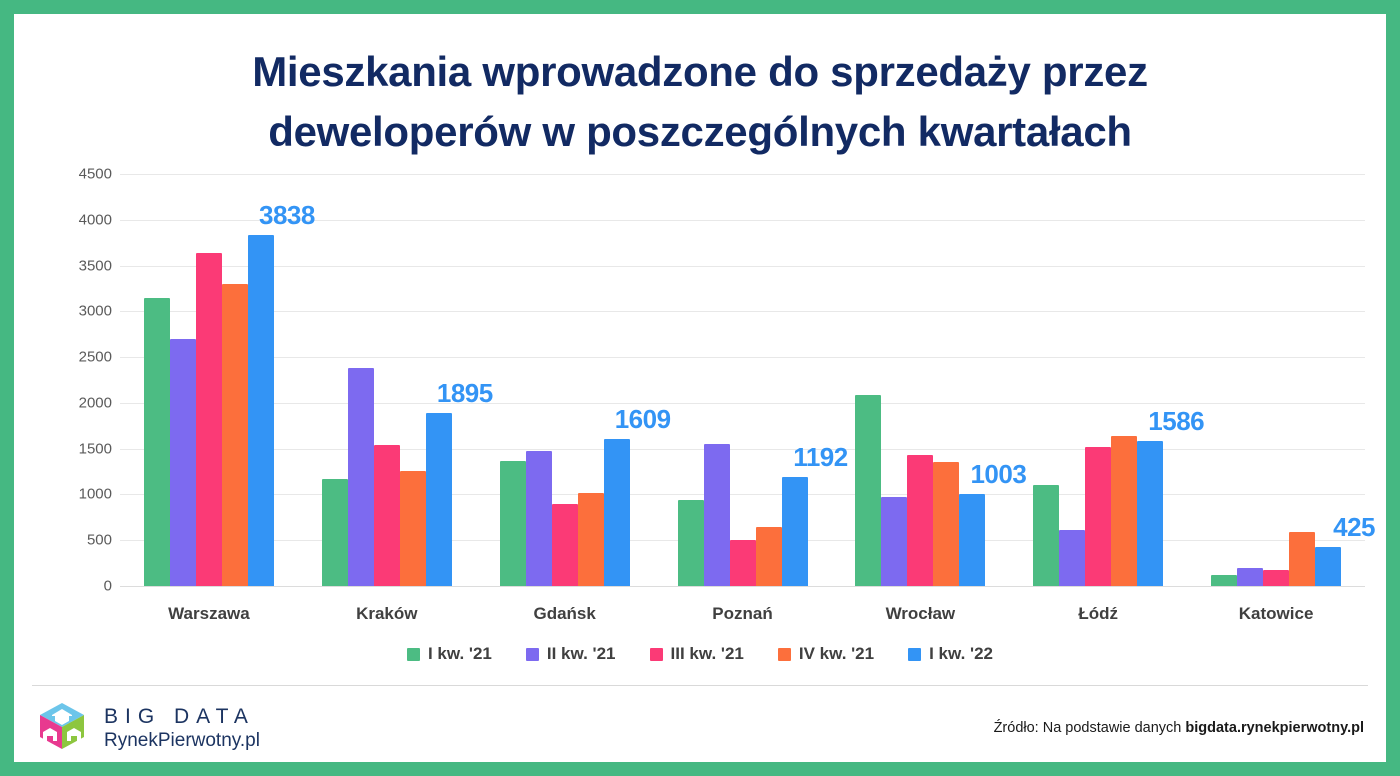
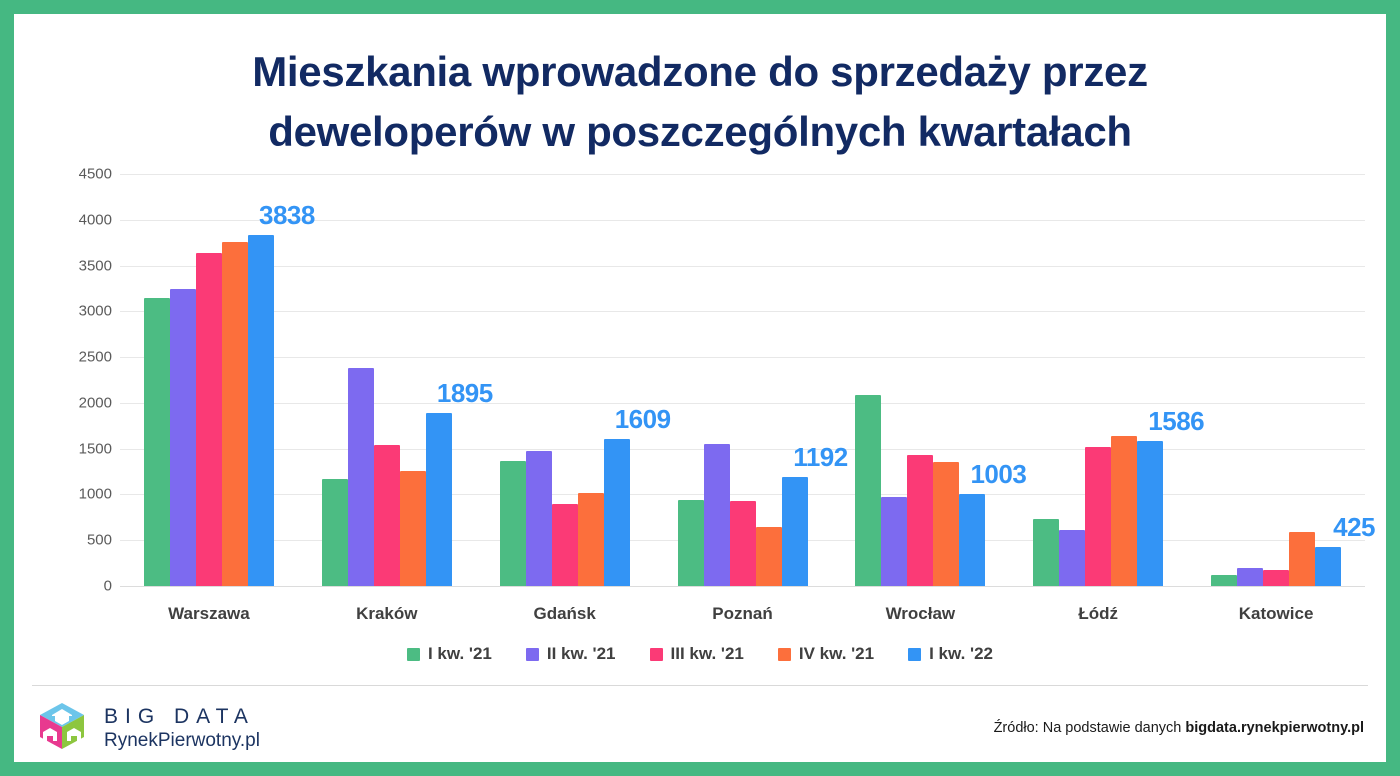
II kw. '21/Warszawa: 2700 -> 3200
IV kw. '21/Warszawa: 3300 -> 3800
III kw. '21/Poznań: 500 -> 900
I kw. '21/Łódź: 1100 -> 700
